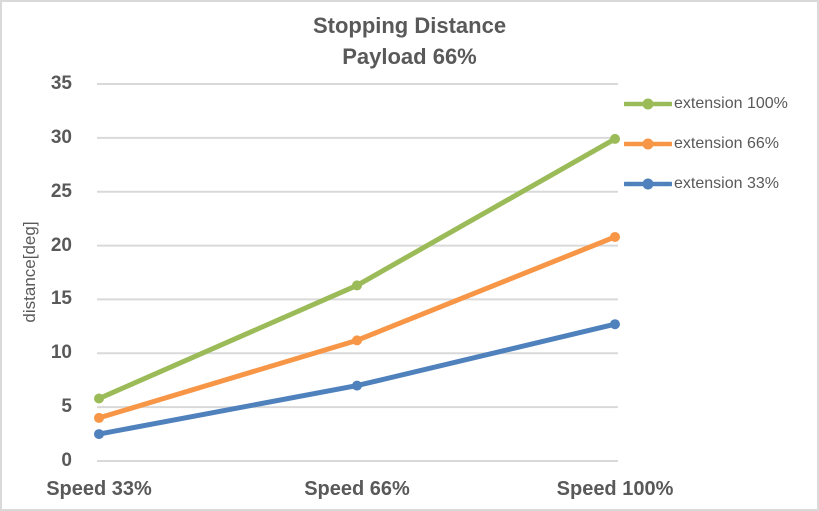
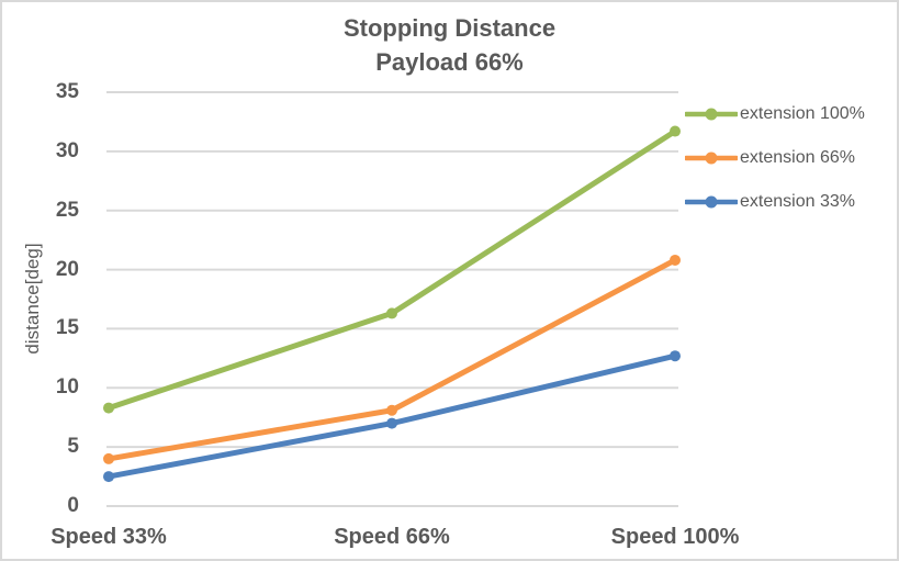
extension 100%/Speed 33%: 5.8 -> 8.3
extension 66%/Speed 66%: 11.2 -> 8.1
extension 100%/Speed 100%: 29.9 -> 31.7
